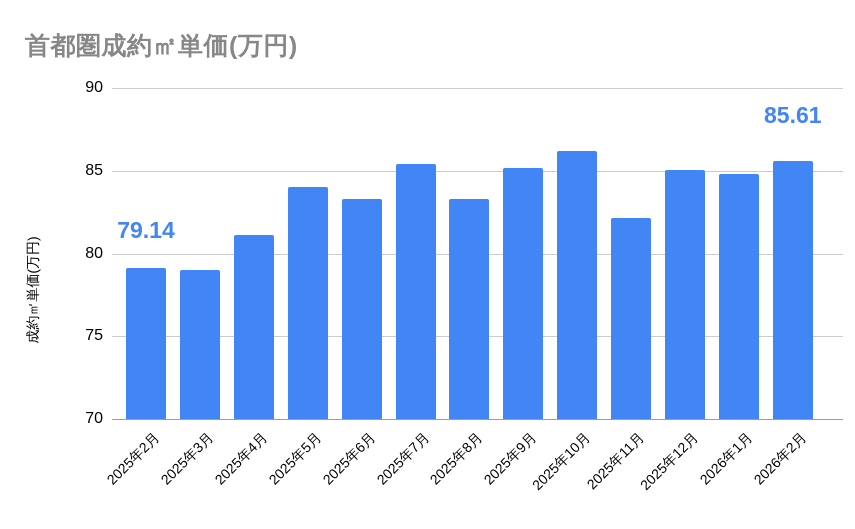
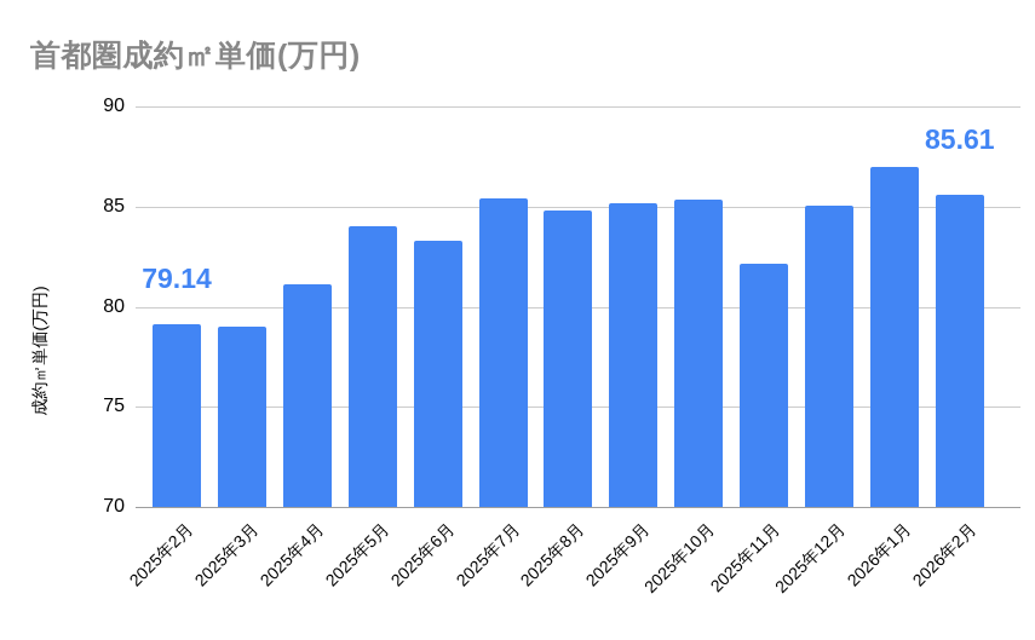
2025年8月: 83.3 -> 84.8
2025年10月: 86.2 -> 85.3
2026年1月: 84.8 -> 87.0
